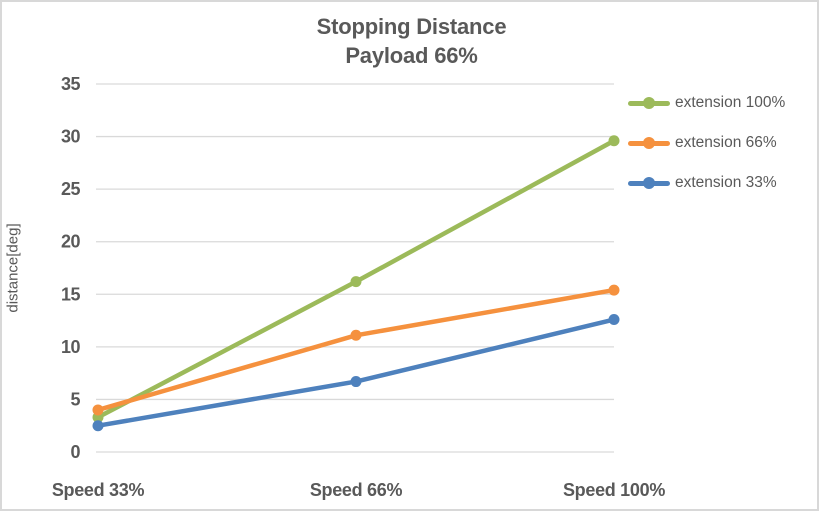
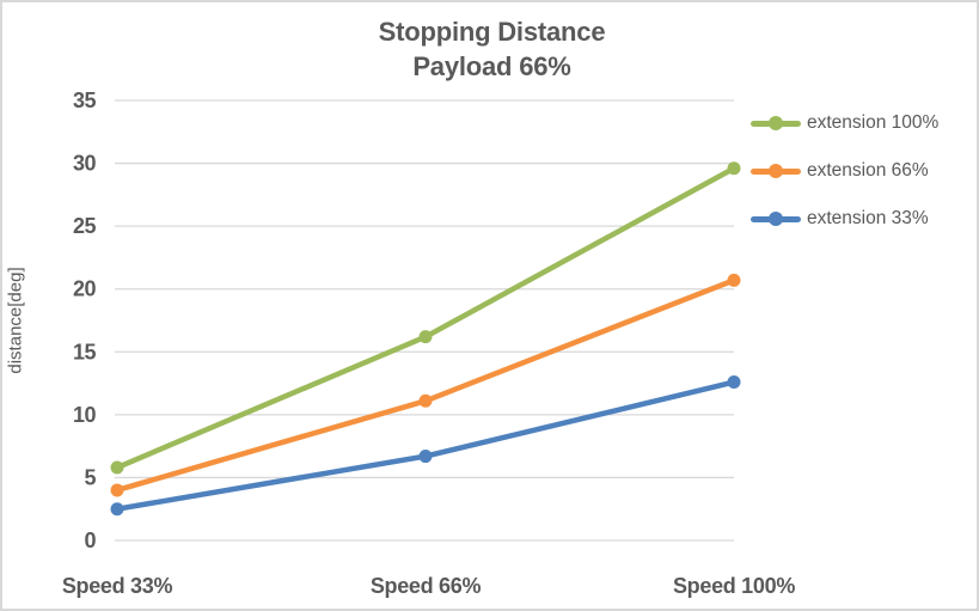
extension 100%/Speed 33%: 3.3 -> 5.8
extension 66%/Speed 100%: 15.4 -> 20.7
